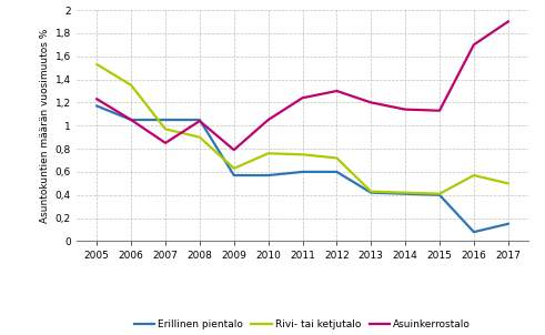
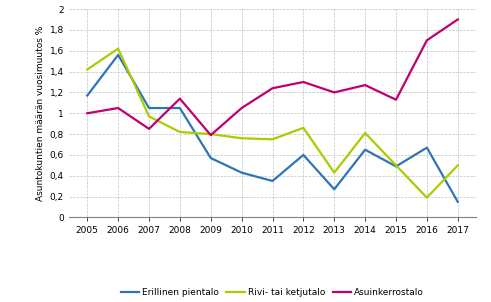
Rivi- tai ketjutalo/2005: 1,53 -> 1,42
Asuinkerrostalo/2005: 1,23 -> 1,00
Erillinen pientalo/2006: 1,05 -> 1,56
Rivi- tai ketjutalo/2006: 1,35 -> 1,62
Rivi- tai ketjutalo/2008: 0,90 -> 0,82
Asuinkerrostalo/2008: 1,04 -> 1,14
Rivi- tai ketjutalo/2009: 0,63 -> 0,80
Erillinen pientalo/2010: 0,57 -> 0,43
Erillinen pientalo/2011: 0,60 -> 0,35
Rivi- tai ketjutalo/2012: 0,72 -> 0,86
Erillinen pientalo/2013: 0,42 -> 0,27
Erillinen pientalo/2014: 0,41 -> 0,65
Rivi- tai ketjutalo/2014: 0,42 -> 0,81
Asuinkerrostalo/2014: 1,14 -> 1,27
Erillinen pientalo/2015: 0,40 -> 0,49
Rivi- tai ketjutalo/2015: 0,41 -> 0,50
Erillinen pientalo/2016: 0,08 -> 0,67
Rivi- tai ketjutalo/2016: 0,57 -> 0,19
